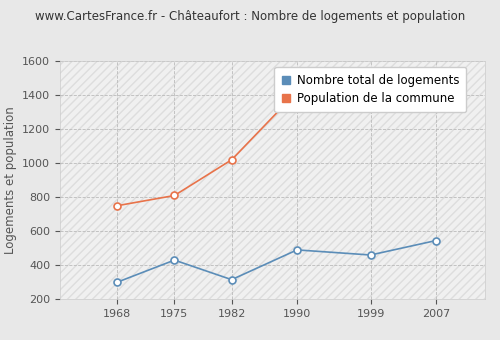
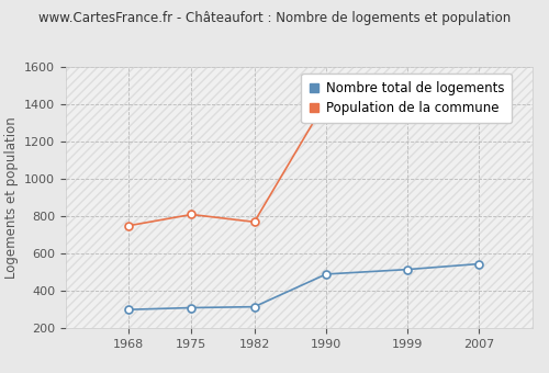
Nombre total de logements/1975: 430 -> 310
Population de la commune/1982: 1020 -> 770
Nombre total de logements/1999: 460 -> 520
